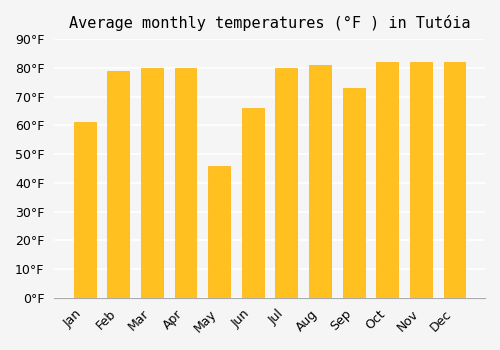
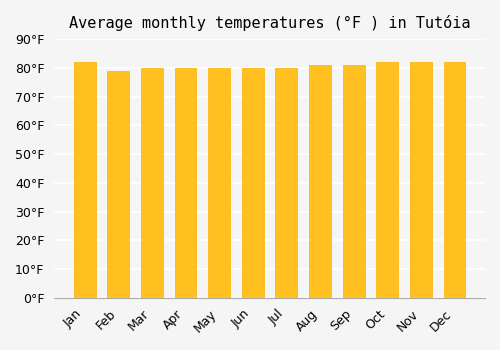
Jan: 61°F -> 82°F
May: 46°F -> 80°F
Jun: 66°F -> 80°F
Sep: 73°F -> 81°F
